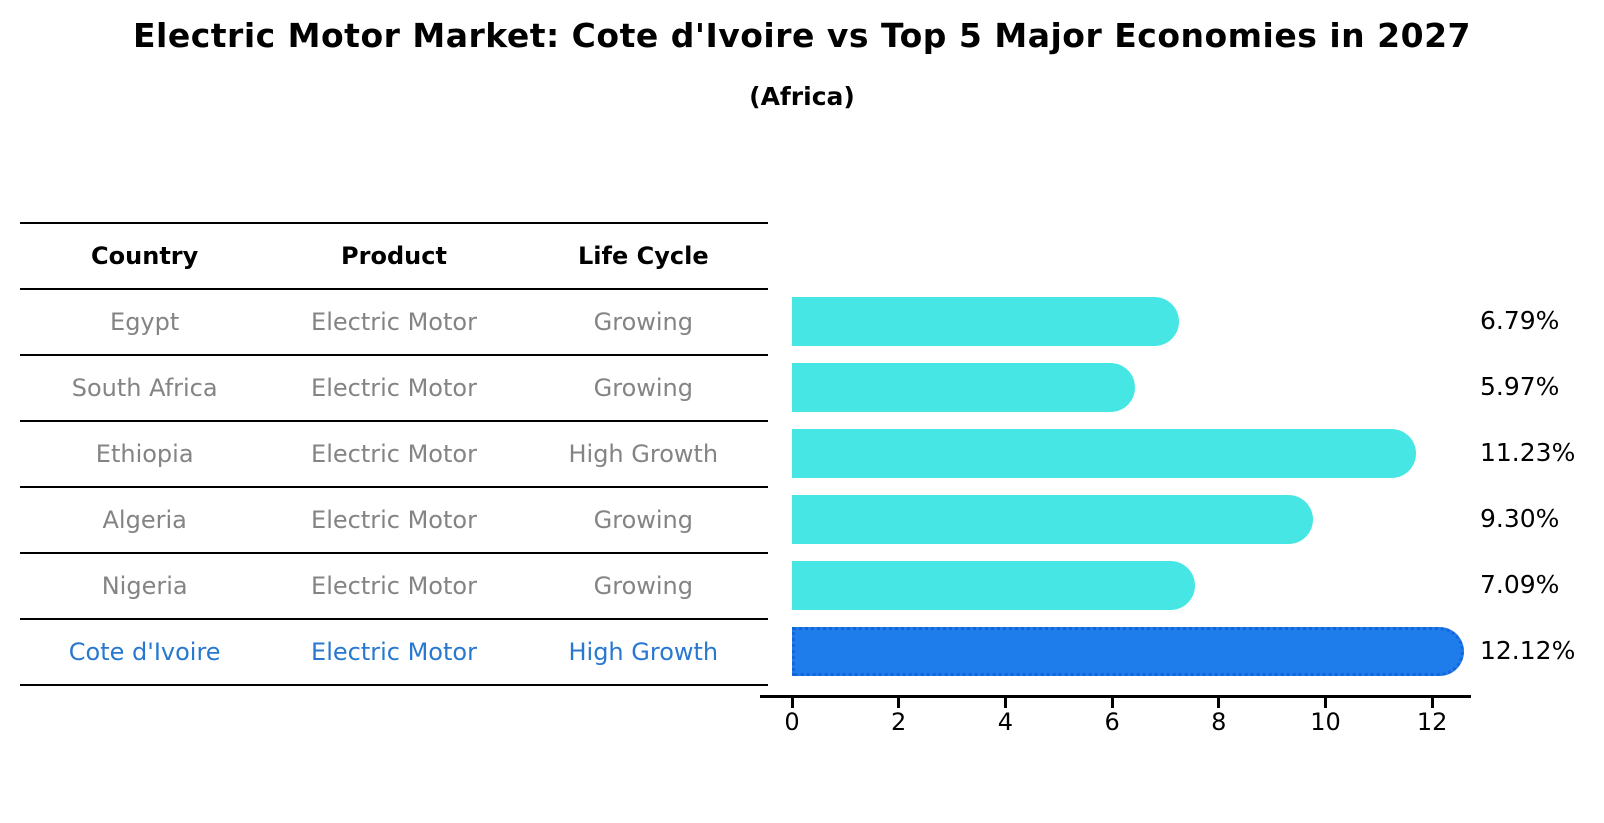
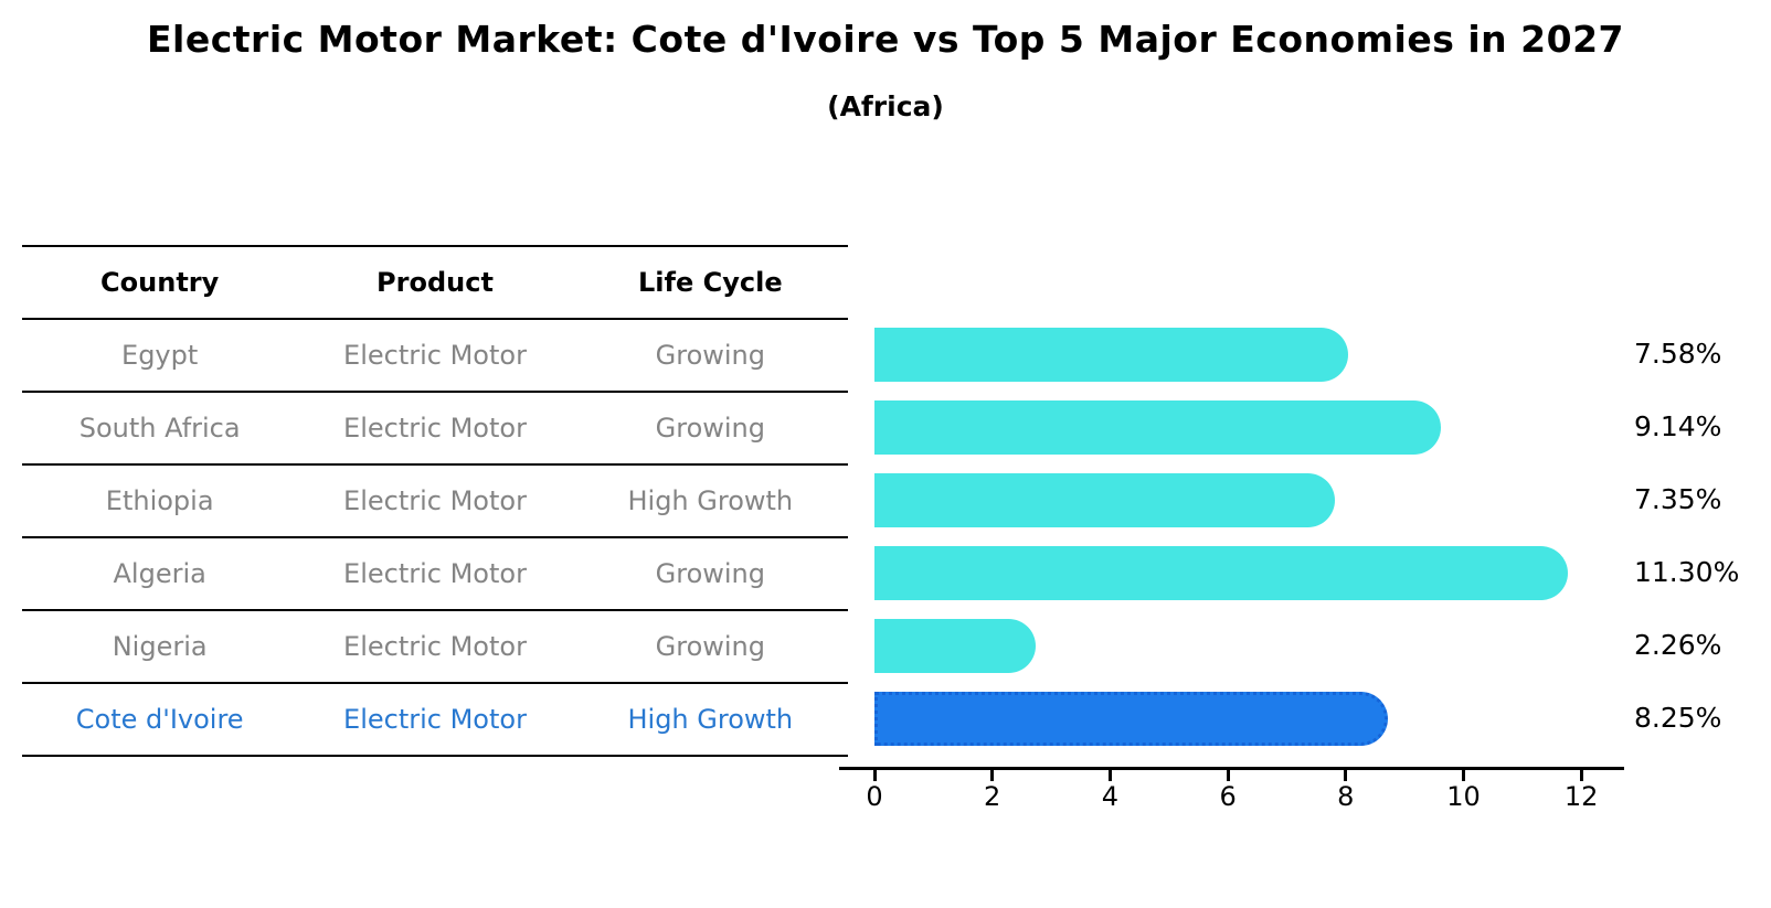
Egypt: 6.79% -> 7.58%
South Africa: 5.97% -> 9.14%
Ethiopia: 11.23% -> 7.35%
Algeria: 9.30% -> 11.30%
Nigeria: 7.09% -> 2.26%
Cote d'Ivoire: 12.12% -> 8.25%
